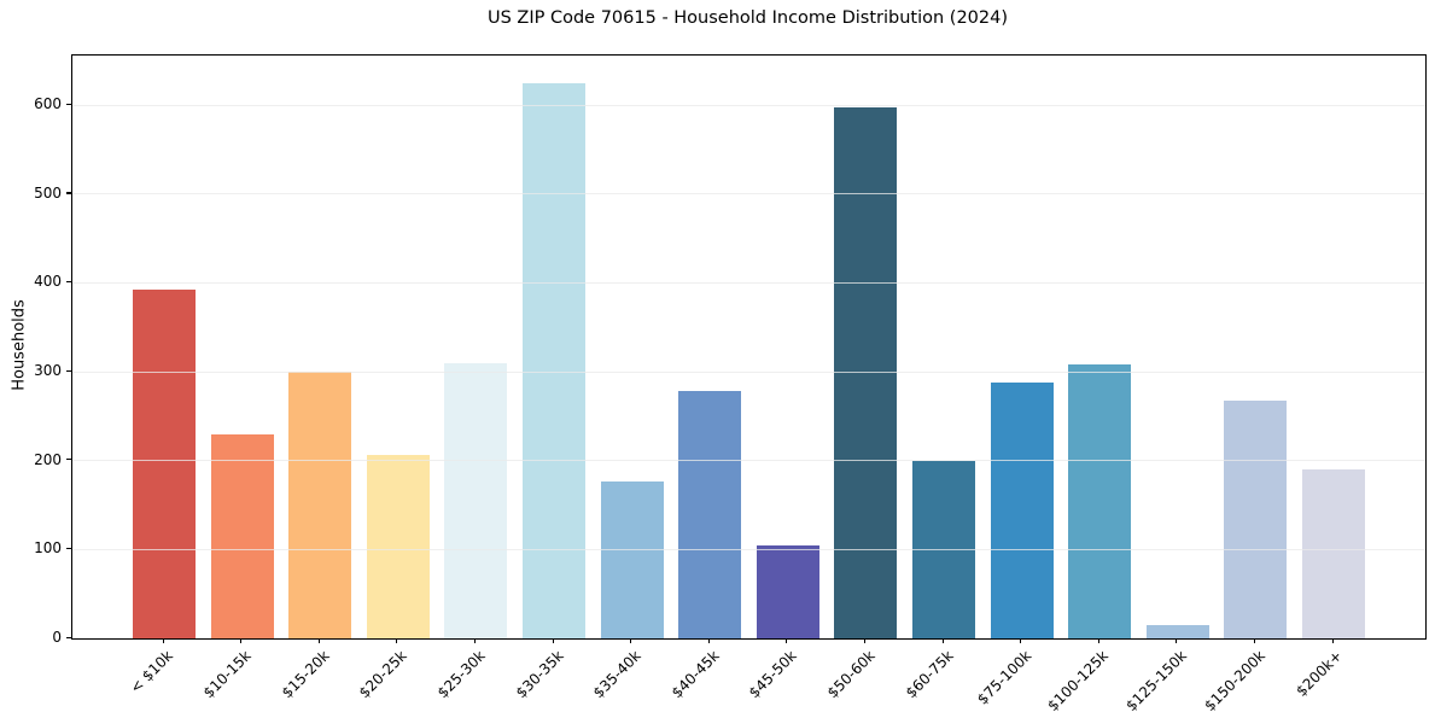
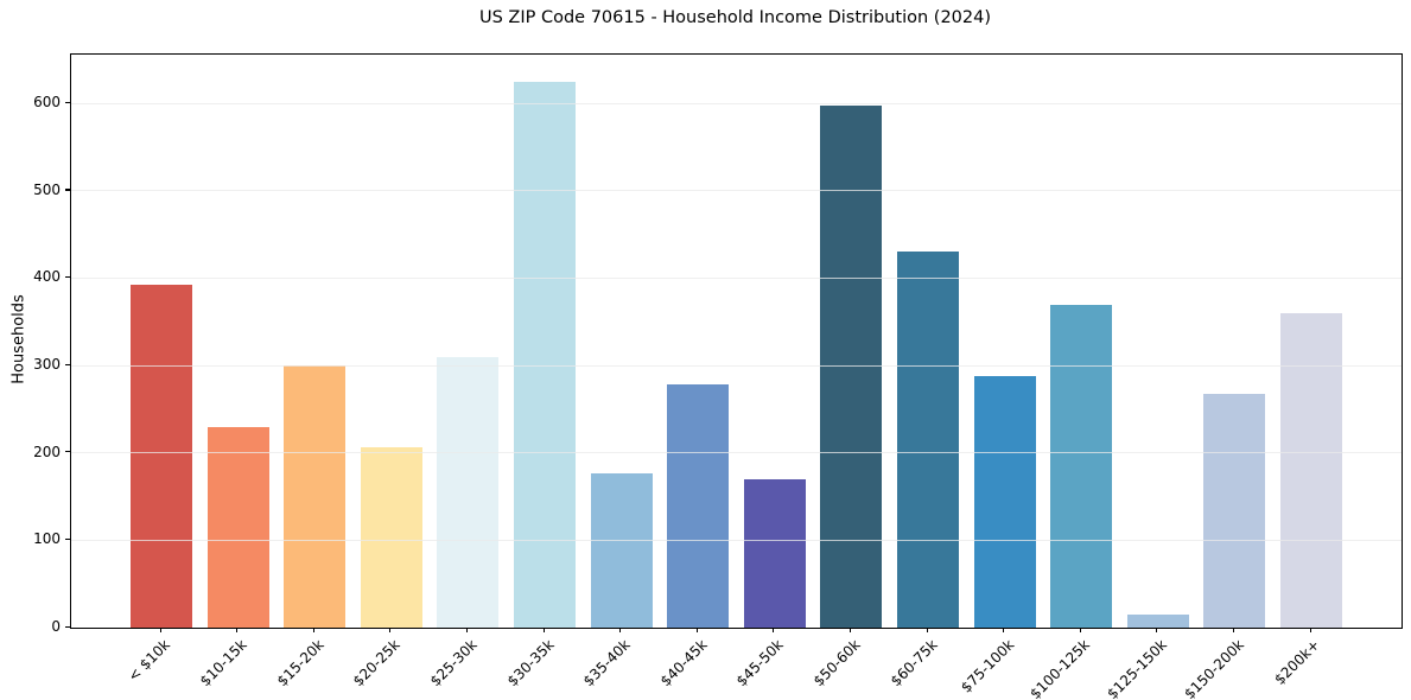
$45-50k: 100 -> 170
$60-75k: 200 -> 430
$100-125k: 310 -> 370
$200k+: 190 -> 360
